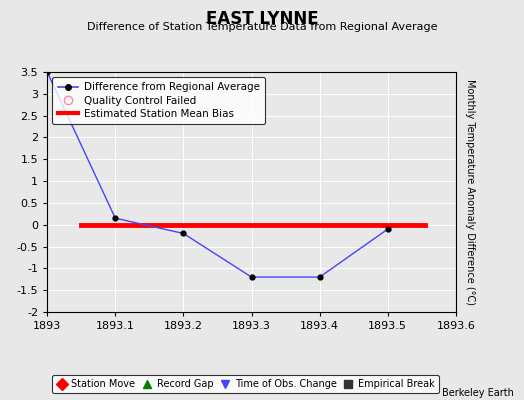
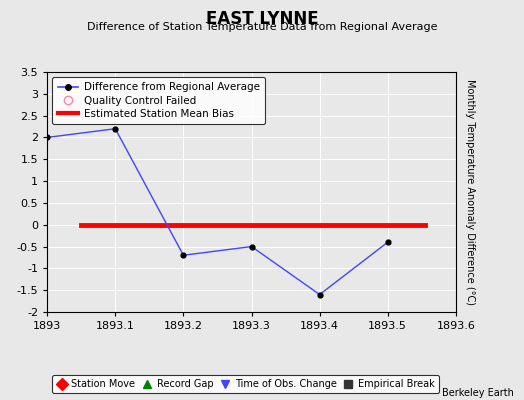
1893: 3.50 -> 2.00
1893.1: 0.15 -> 2.20
1893.2: -0.20 -> -0.70
1893.3: -1.20 -> -0.50
1893.4: -1.20 -> -1.60
1893.5: -0.10 -> -0.40
